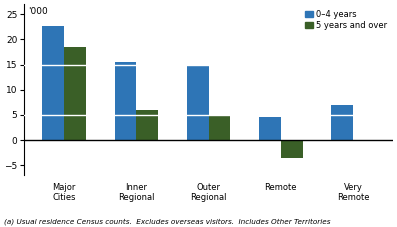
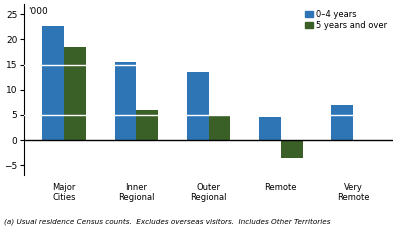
0–4 years/Outer Regional: 14.9 -> 13.6
